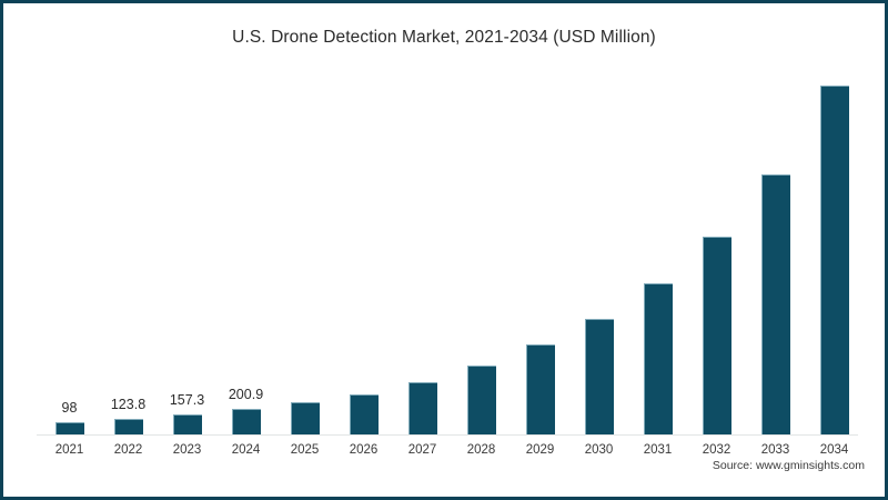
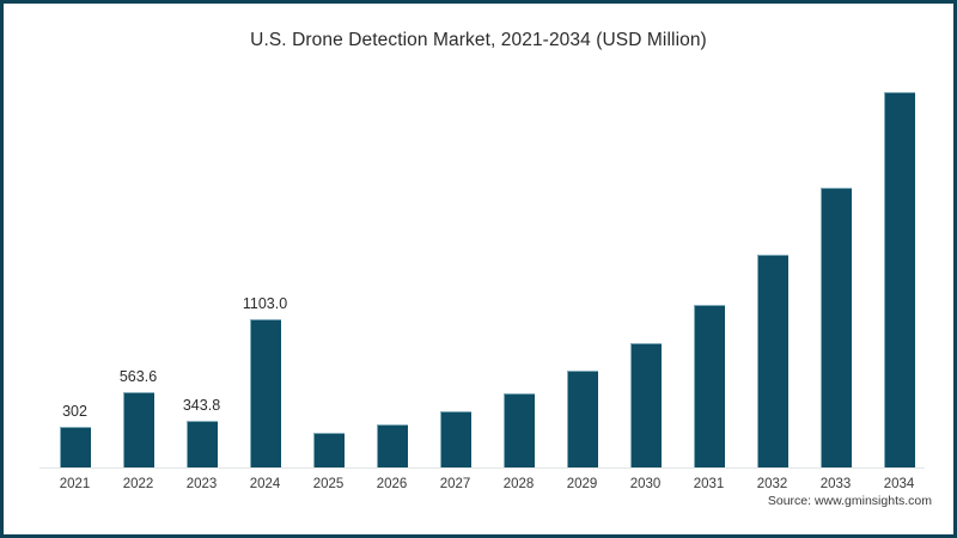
2021: 98 -> 302
2022: 123.8 -> 563.6
2023: 157.3 -> 343.8
2024: 200.9 -> 1103.0
